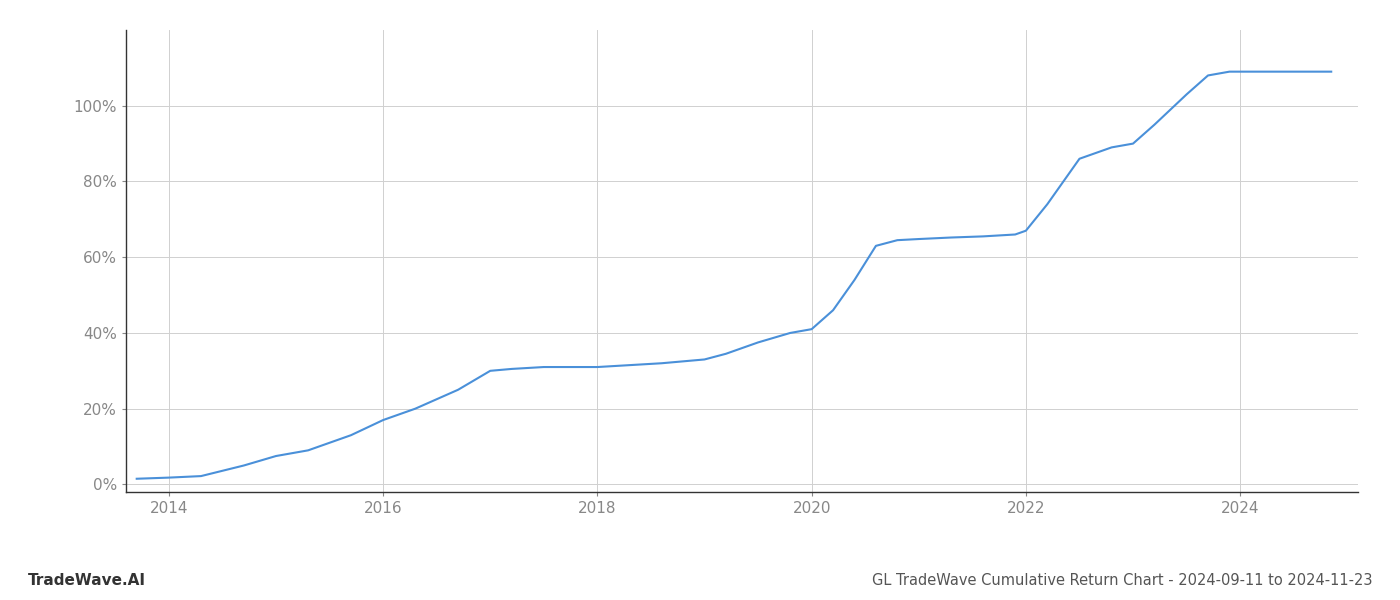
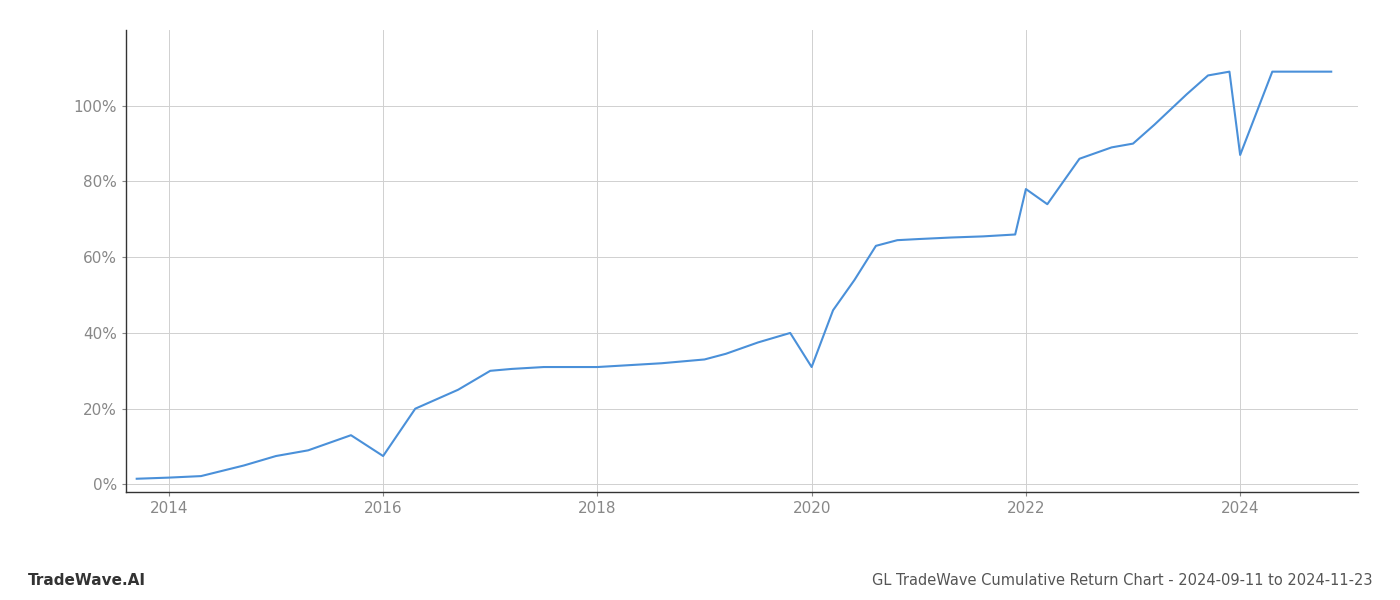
2016: 17.0% -> 7.5%
2020: 41.0% -> 31.0%
2022: 67.0% -> 78.0%
2024: 109.0% -> 87.0%
